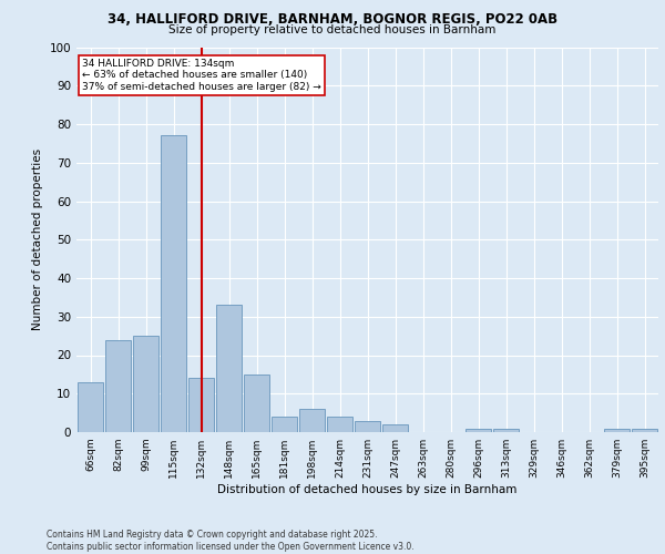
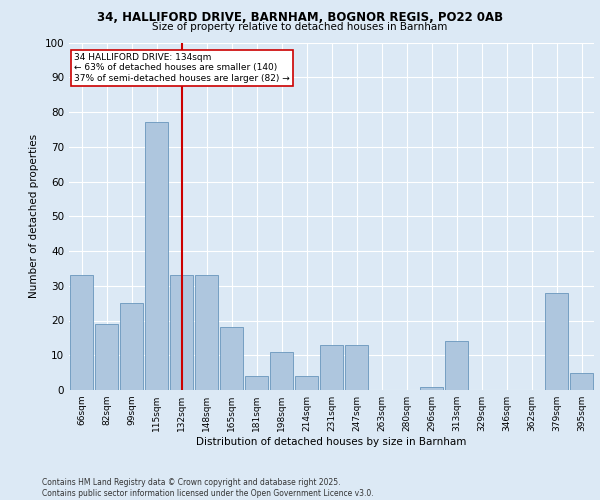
66sqm: 13 -> 33
82sqm: 24 -> 19
132sqm: 14 -> 33
165sqm: 15 -> 18
198sqm: 6 -> 11
231sqm: 3 -> 13
247sqm: 2 -> 13
313sqm: 1 -> 14
379sqm: 1 -> 28
395sqm: 1 -> 5
